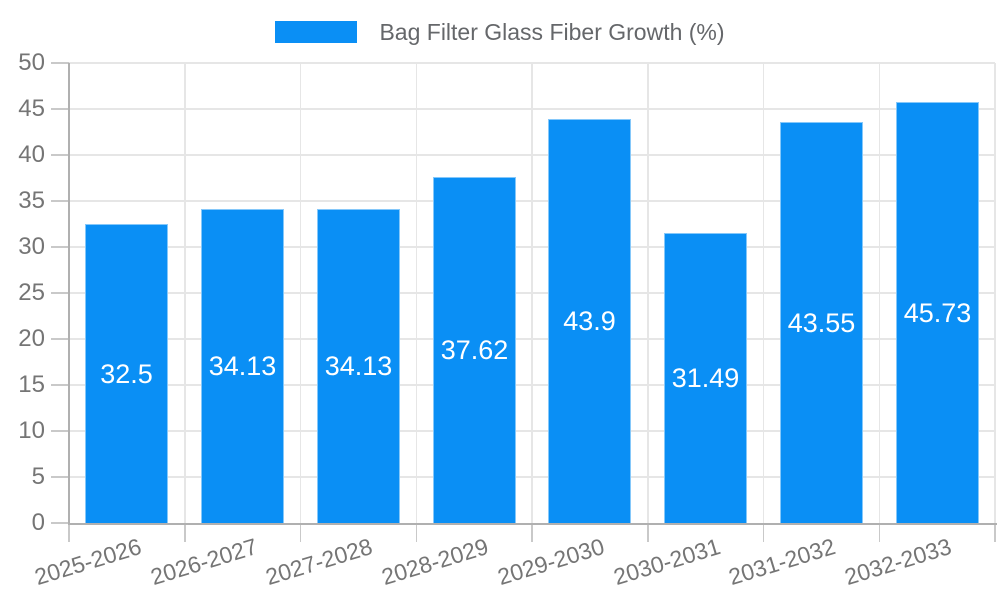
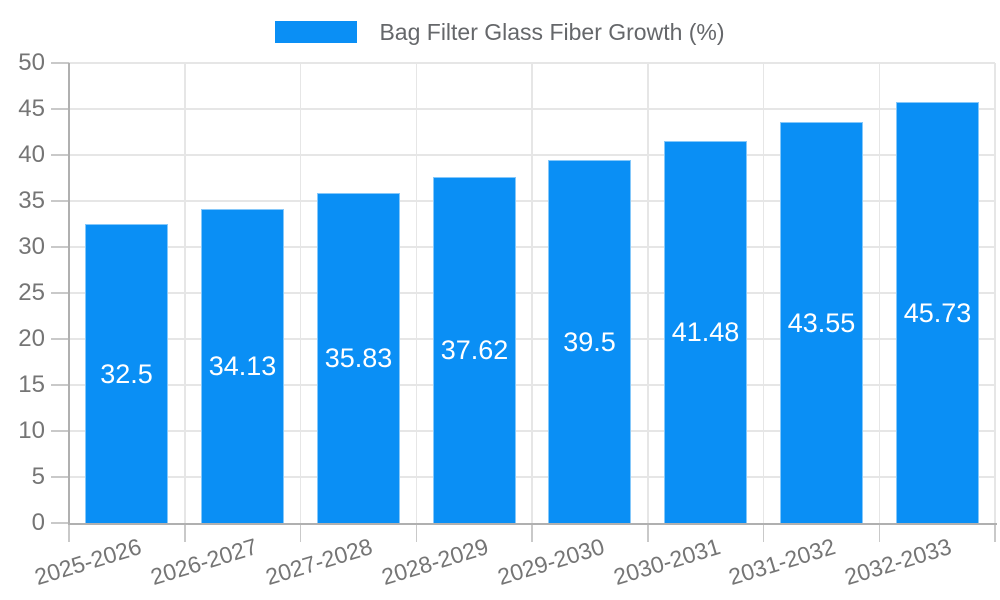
2027-2028: 34.13 -> 35.83
2029-2030: 43.9 -> 39.5
2030-2031: 31.49 -> 41.48
